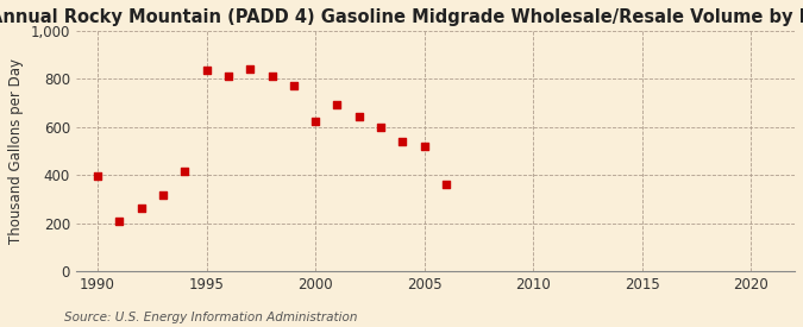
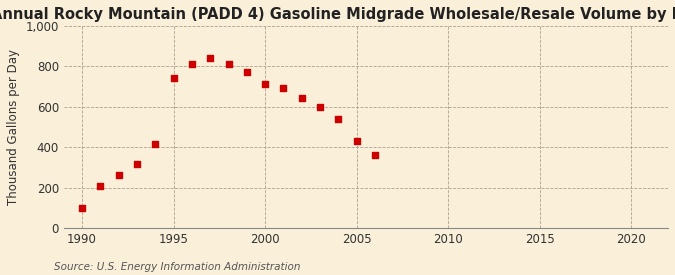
1990: 395 -> 100
1995: 835 -> 740
2000: 625 -> 715
2005: 520 -> 430
